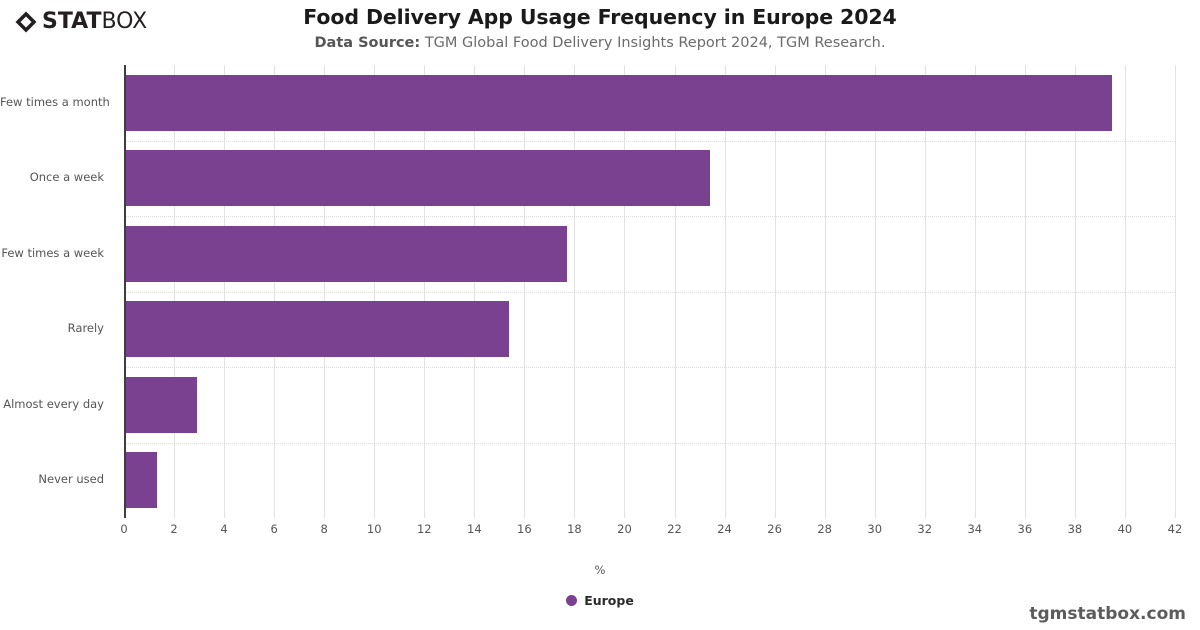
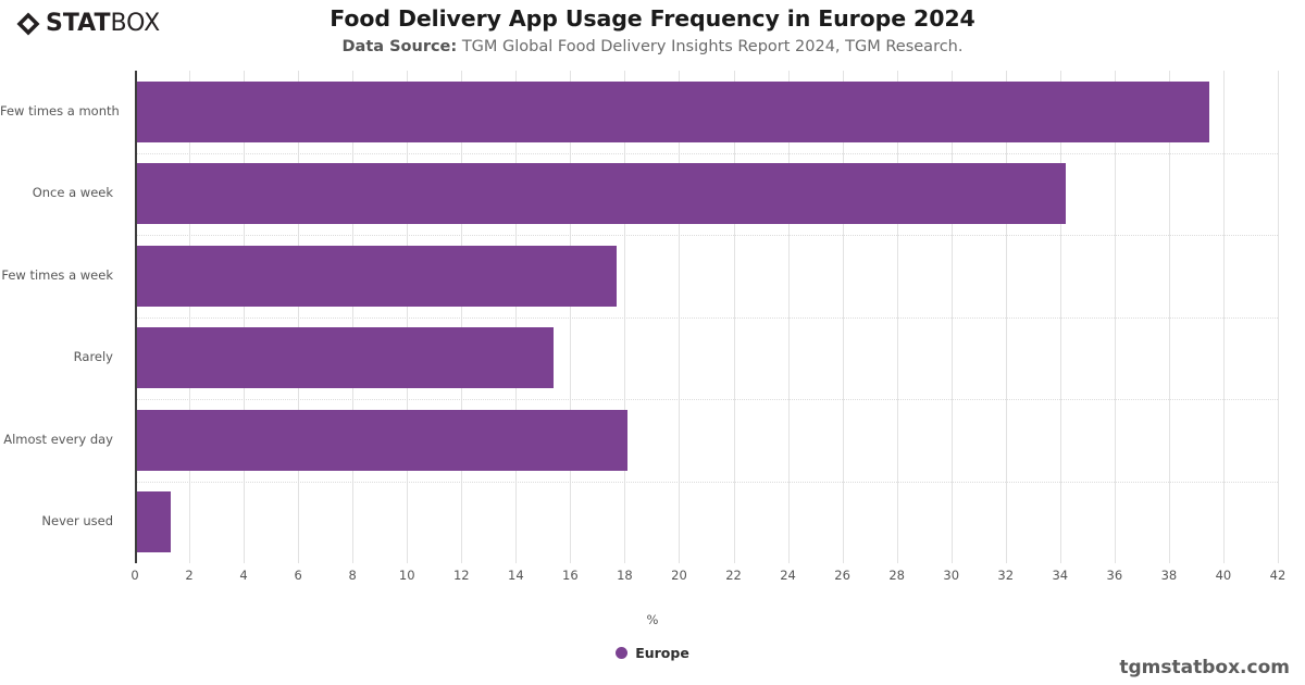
Once a week: 23.4 -> 34.2
Almost every day: 2.9 -> 18.1
